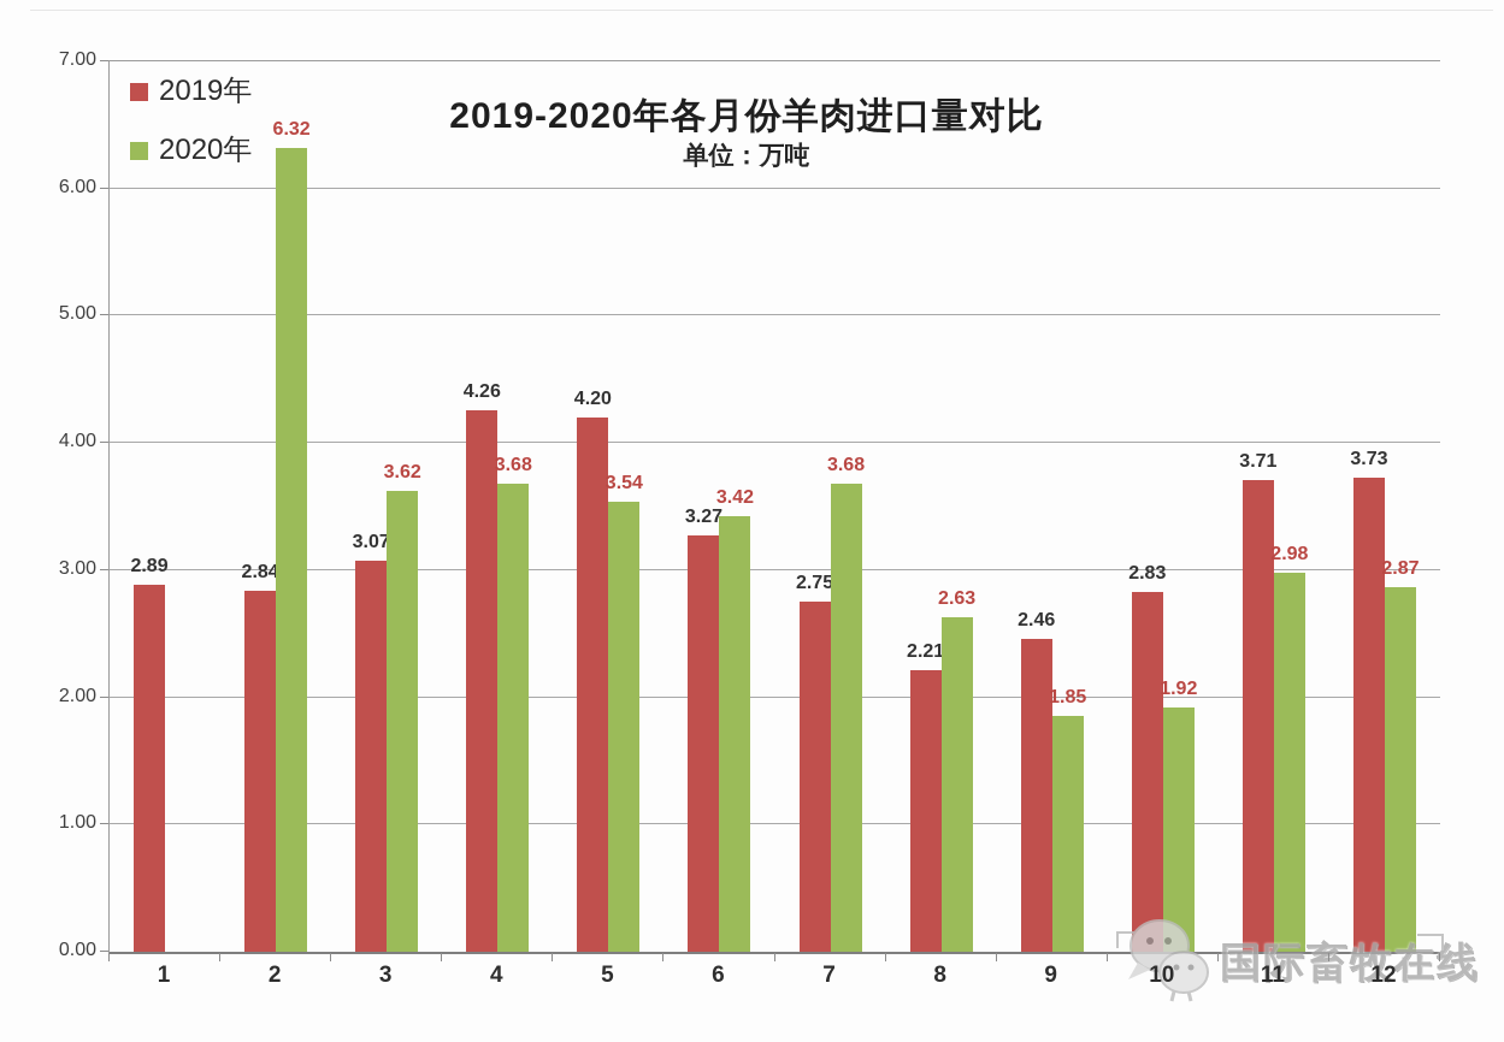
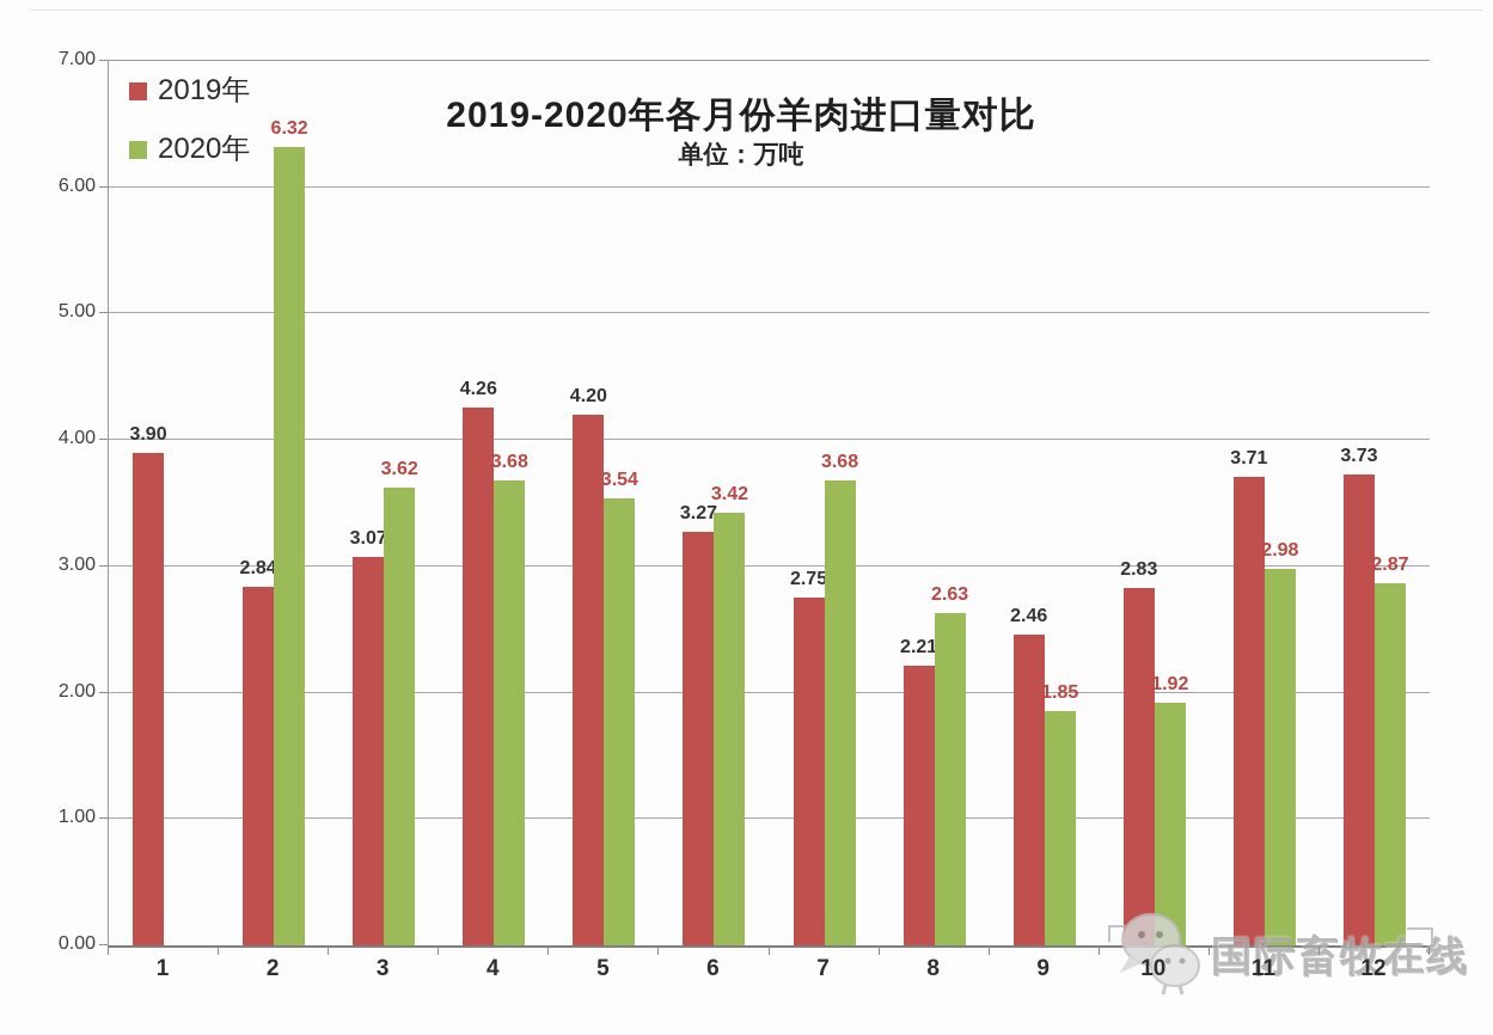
2019年/1: 2.89 -> 3.90
